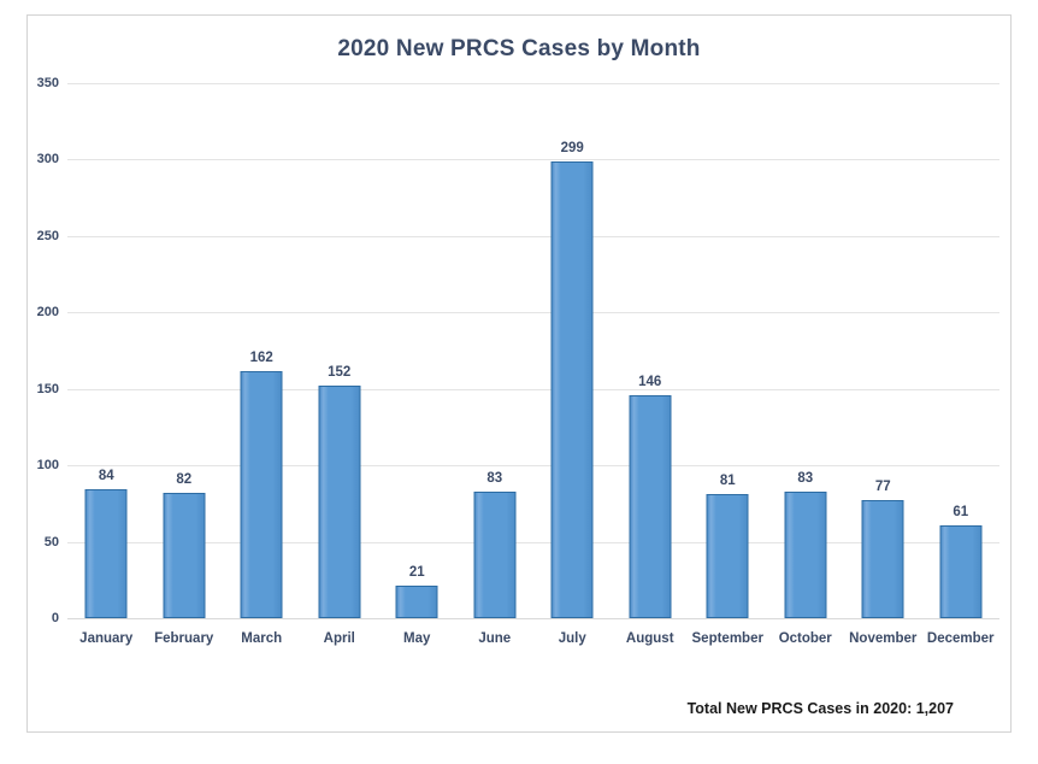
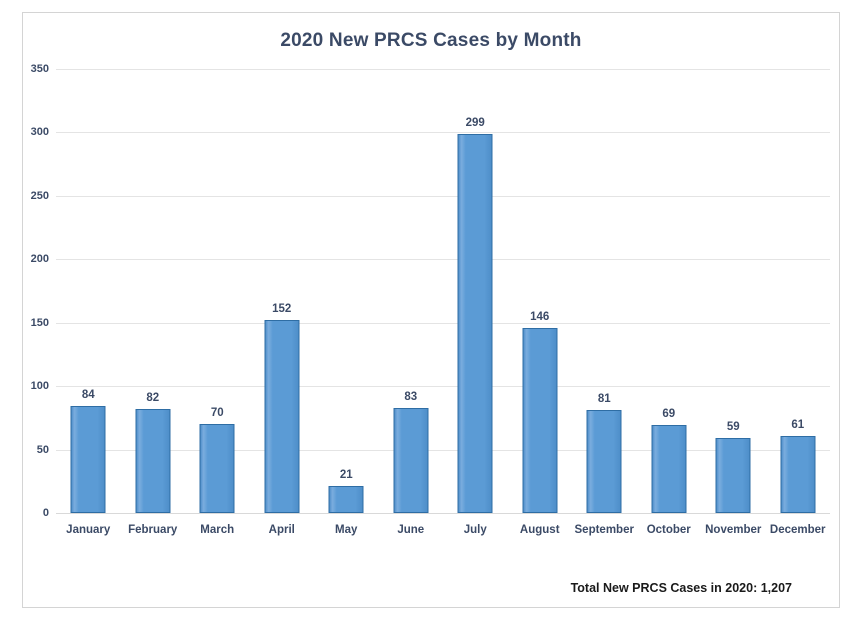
March: 162 -> 70
October: 83 -> 69
November: 77 -> 59
